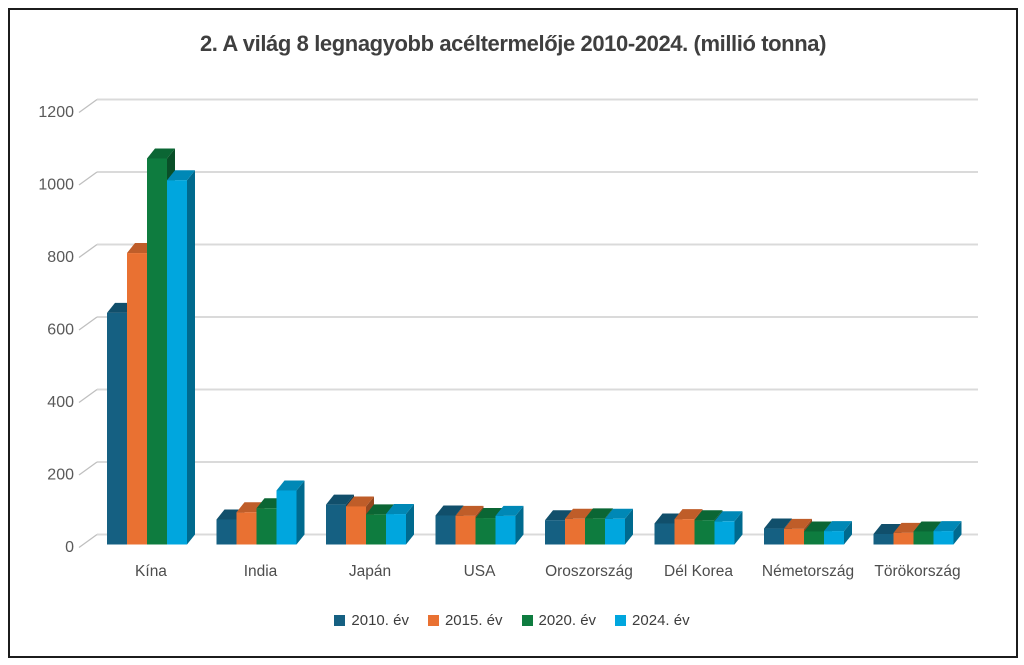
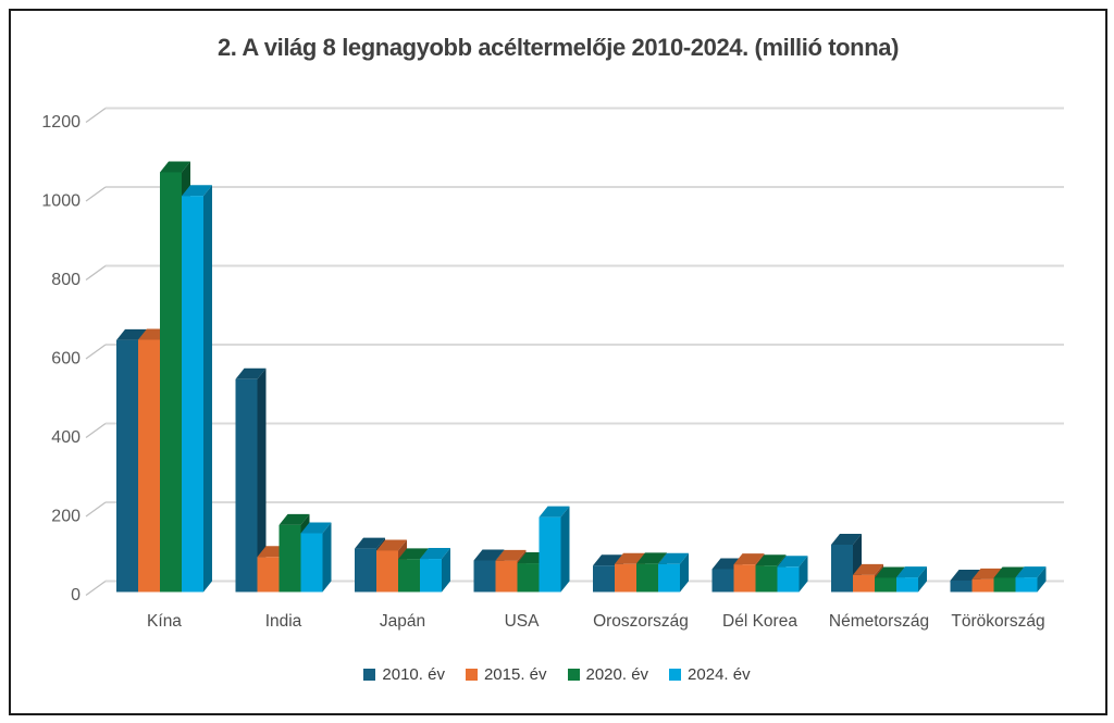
2015. év/Kína: 800 -> 640
2010. év/India: 70 -> 540
2020. év/India: 100 -> 170
2024. év/USA: 80 -> 190
2010. év/Németország: 40 -> 120
